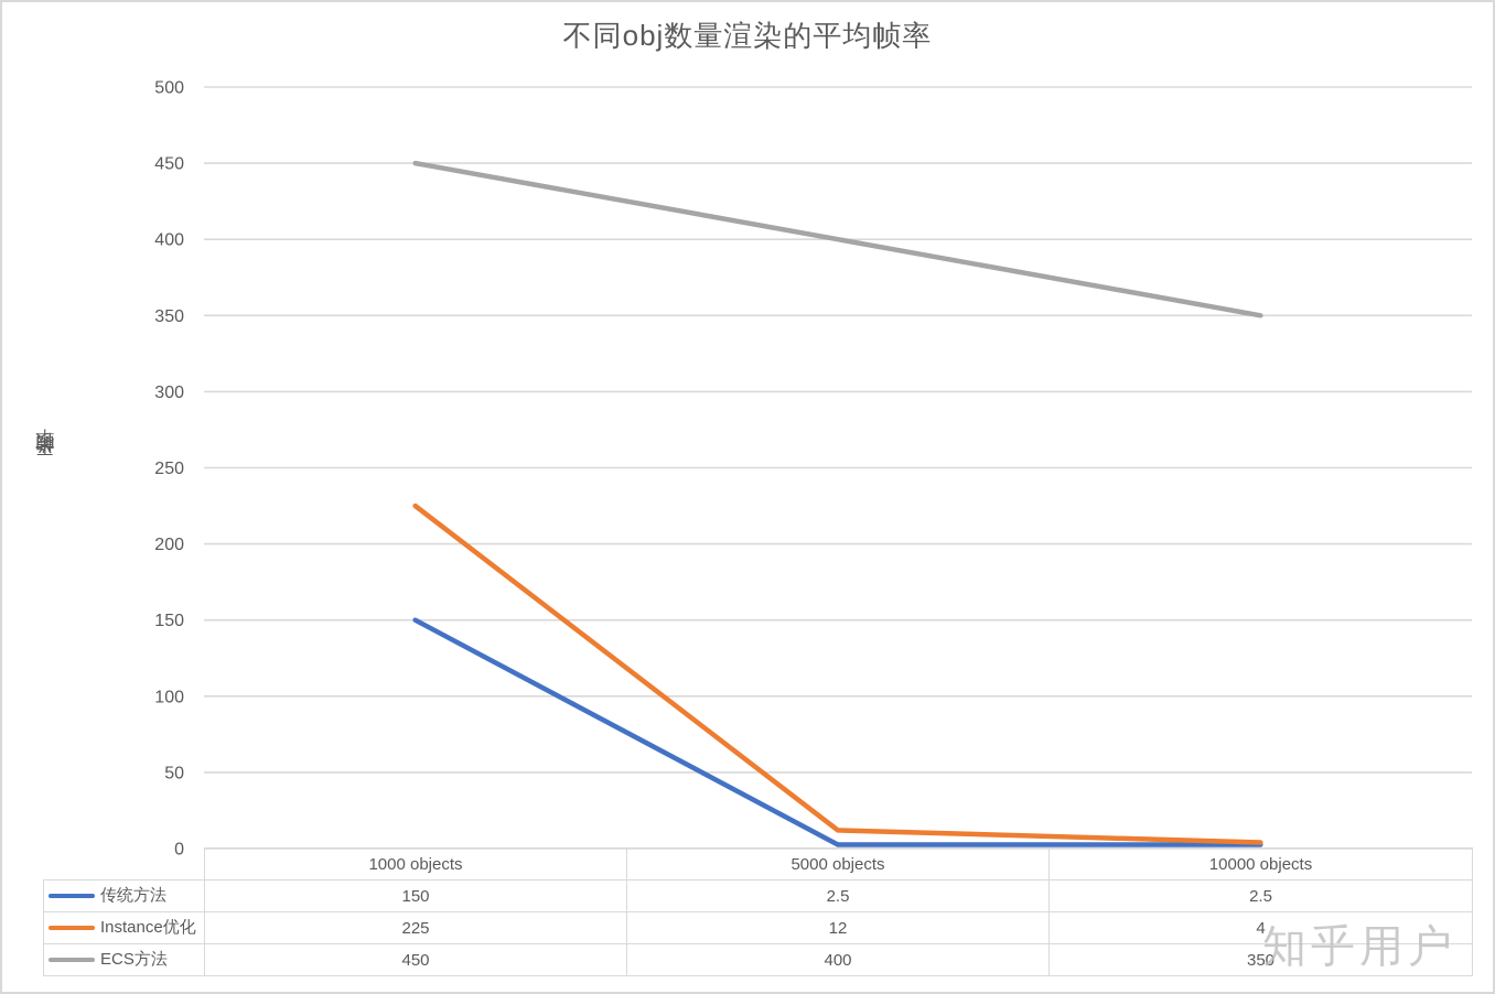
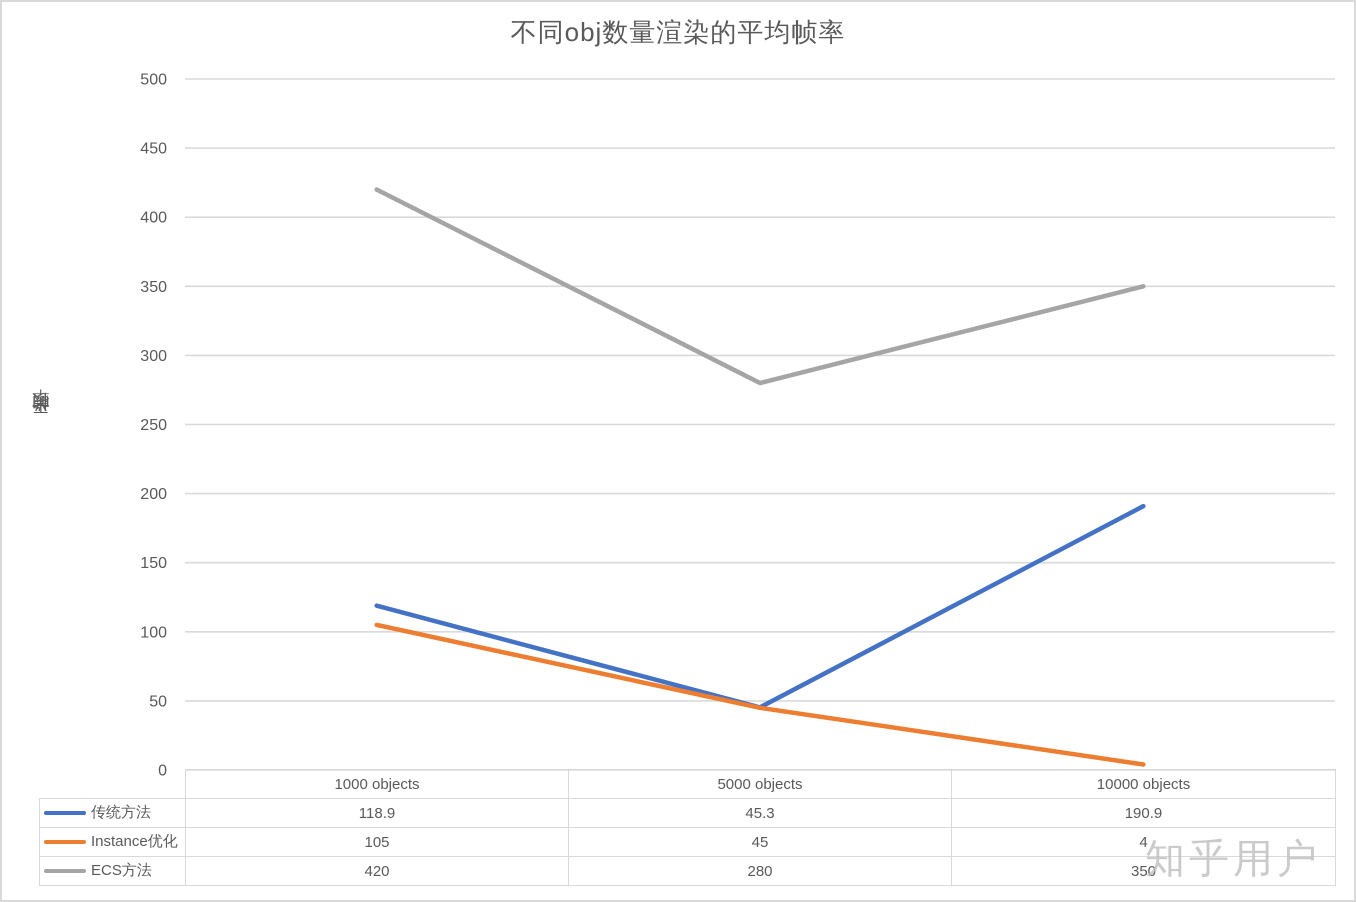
传统方法/1000 objects: 150 -> 118.9
Instance优化/1000 objects: 225 -> 105
ECS方法/1000 objects: 450 -> 420
传统方法/5000 objects: 2.5 -> 45.3
Instance优化/5000 objects: 12 -> 45
ECS方法/5000 objects: 400 -> 280
传统方法/10000 objects: 2.5 -> 190.9
